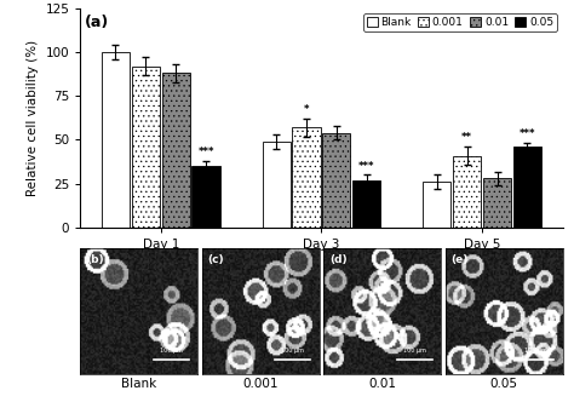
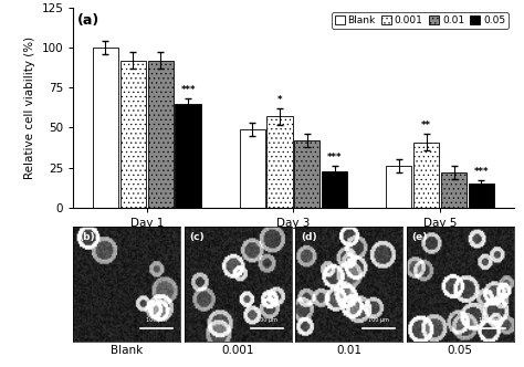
0.01/Day 1: 88 -> 92
0.05/Day 1: 35 -> 65
0.01/Day 3: 54 -> 42
0.05/Day 3: 27 -> 23
0.01/Day 5: 28 -> 22
0.05/Day 5: 46 -> 15
